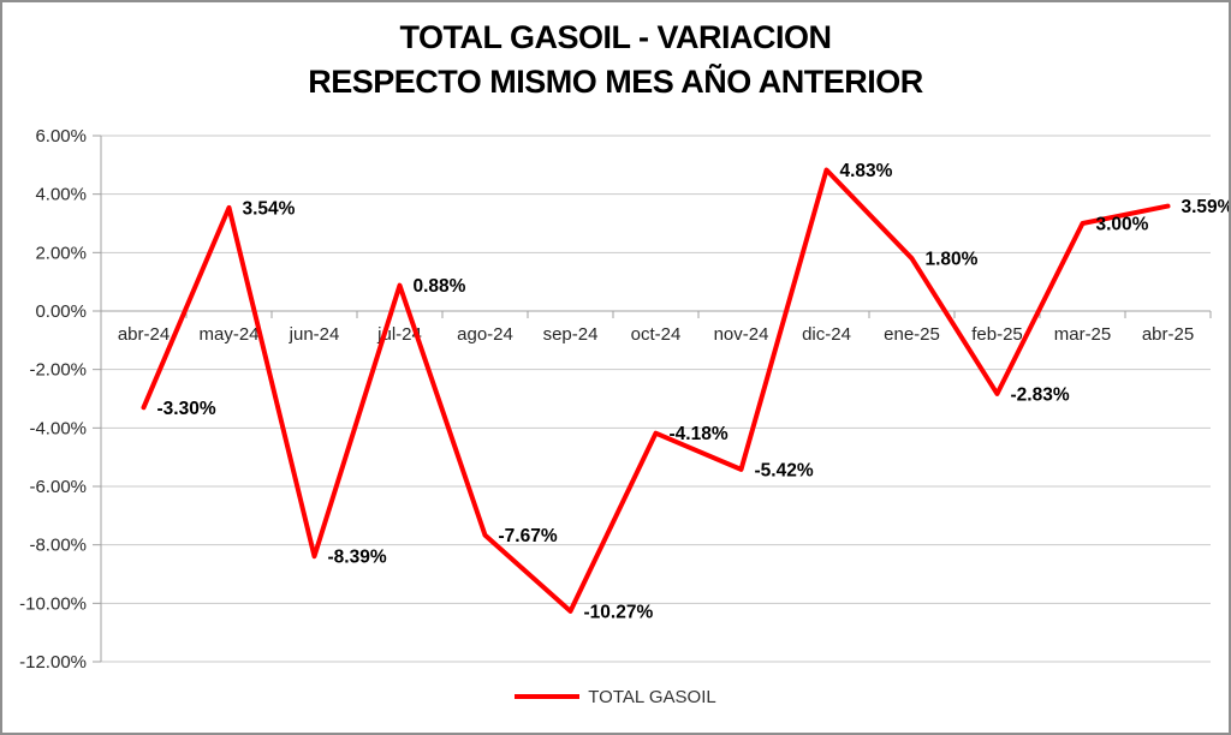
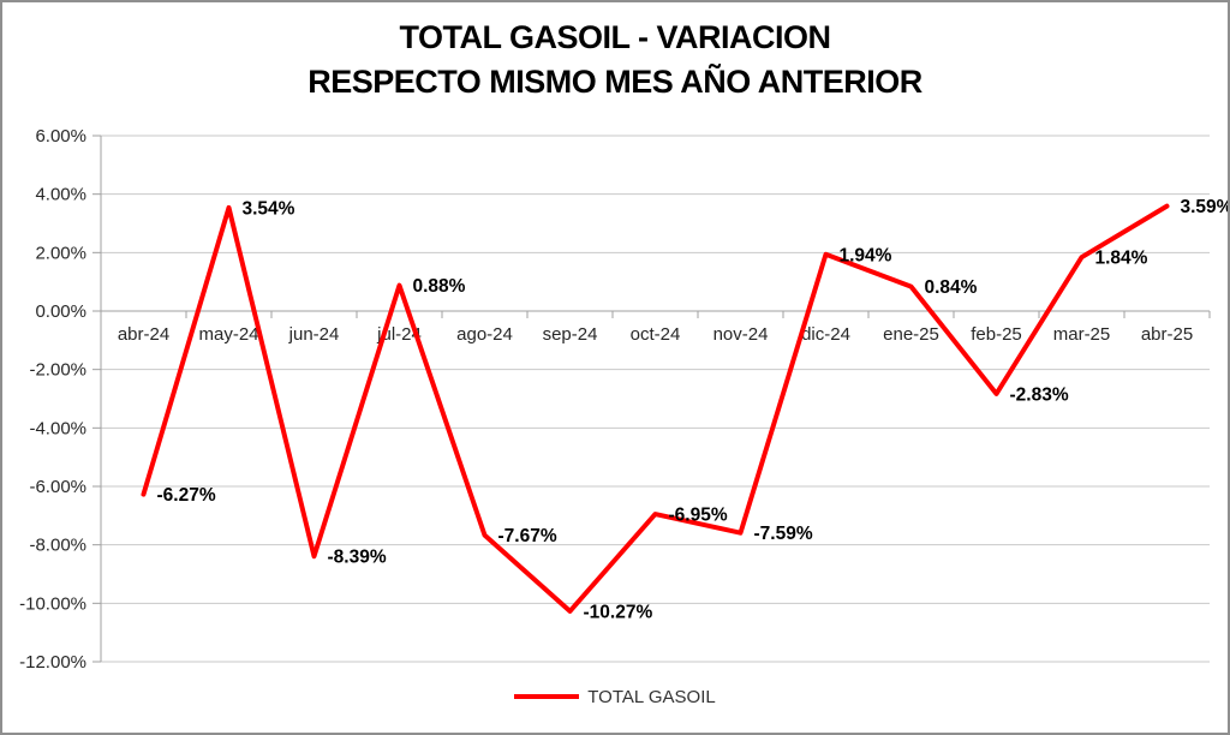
abr-24: -3.30% -> -6.27%
oct-24: -4.18% -> -6.95%
nov-24: -5.42% -> -7.59%
dic-24: 4.83% -> 1.94%
ene-25: 1.80% -> 0.84%
mar-25: 3.00% -> 1.84%
